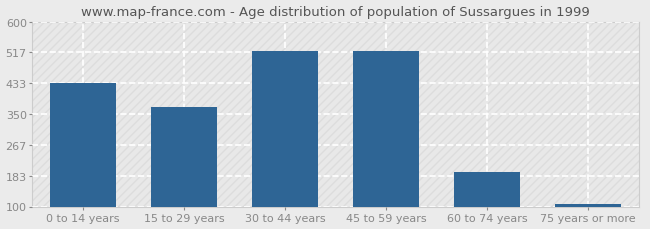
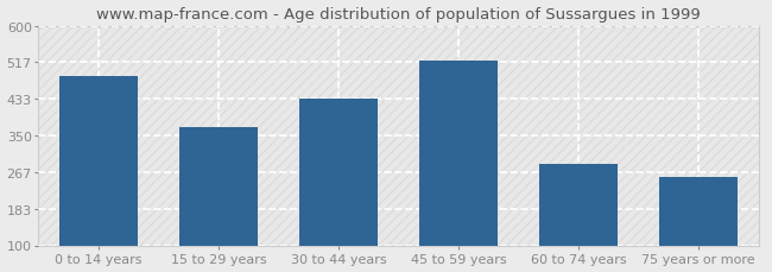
0 to 14 years: 433 -> 485
30 to 44 years: 520 -> 435
60 to 74 years: 193 -> 285
75 years or more: 108 -> 255
